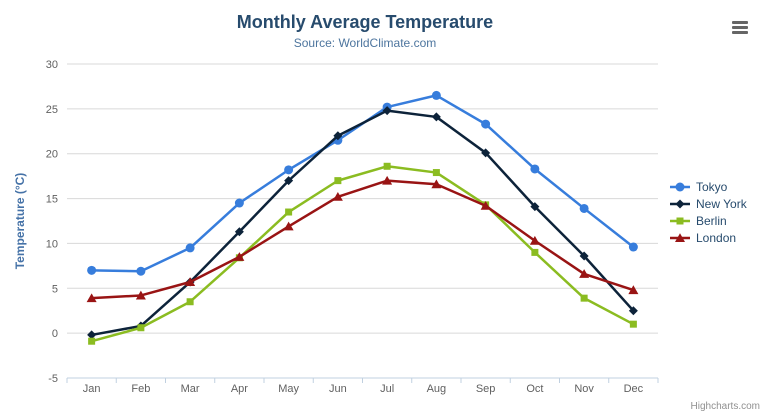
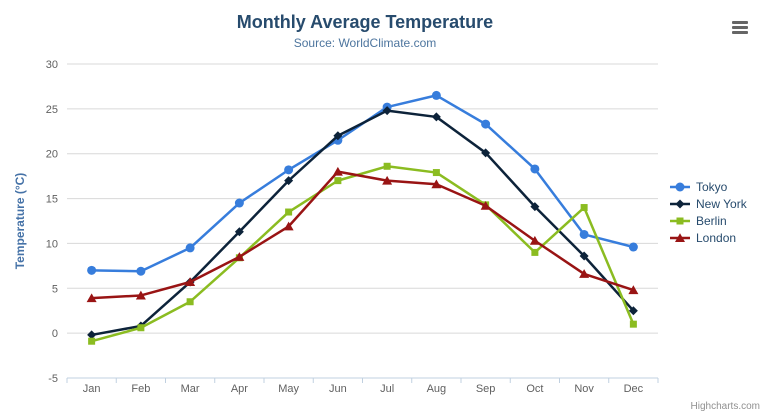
London/Jun: 15 -> 18
Tokyo/Nov: 14 -> 11
Berlin/Nov: 4 -> 14
